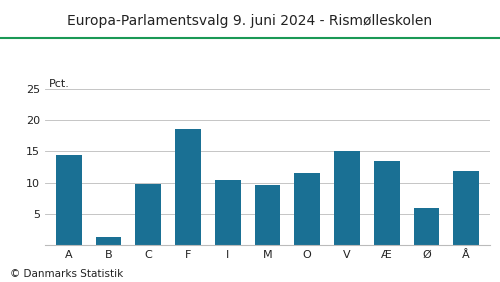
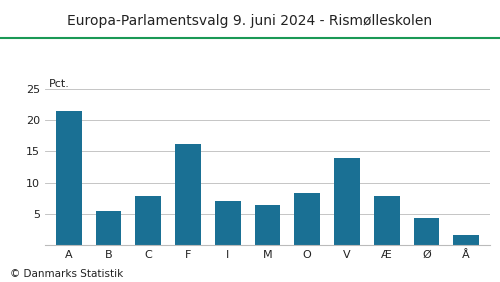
A: 14.4 -> 21.4
B: 1.4 -> 5.5
C: 9.8 -> 7.8
F: 18.6 -> 16.2
I: 10.4 -> 7.0
M: 9.6 -> 6.4
O: 11.6 -> 8.3
V: 15.0 -> 13.9
Æ: 13.4 -> 7.8
Ø: 6.0 -> 4.4
Å: 11.8 -> 1.6
